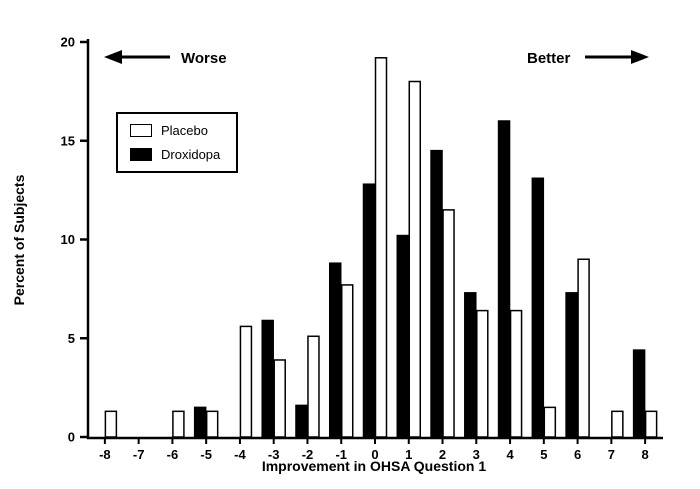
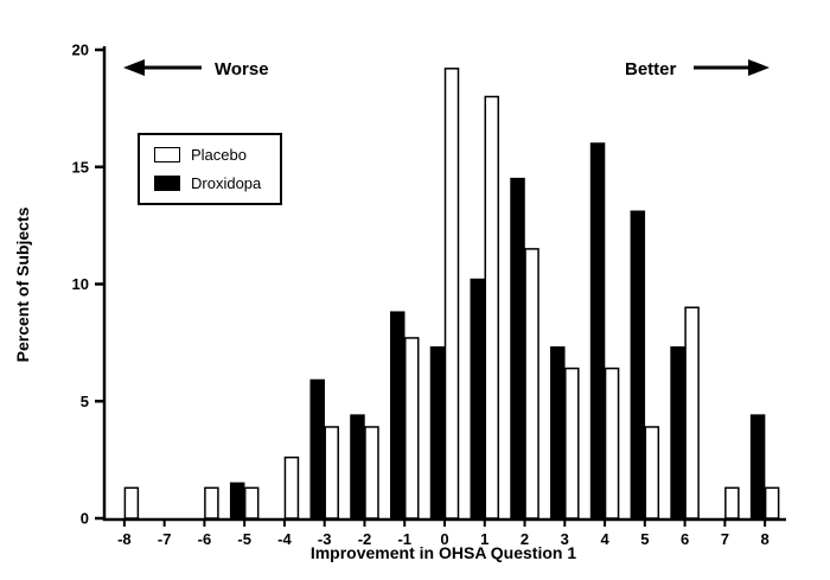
Placebo/-4: 5.6 -> 2.6
Droxidopa/-2: 1.6 -> 4.4
Placebo/-2: 5.1 -> 3.9
Droxidopa/0: 12.8 -> 7.3
Placebo/5: 1.5 -> 3.9
